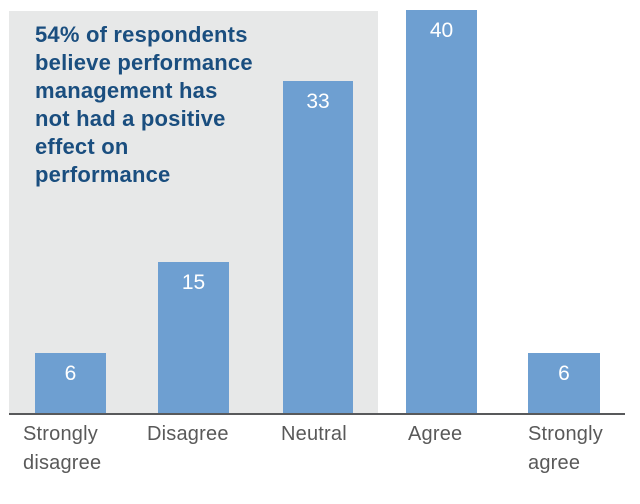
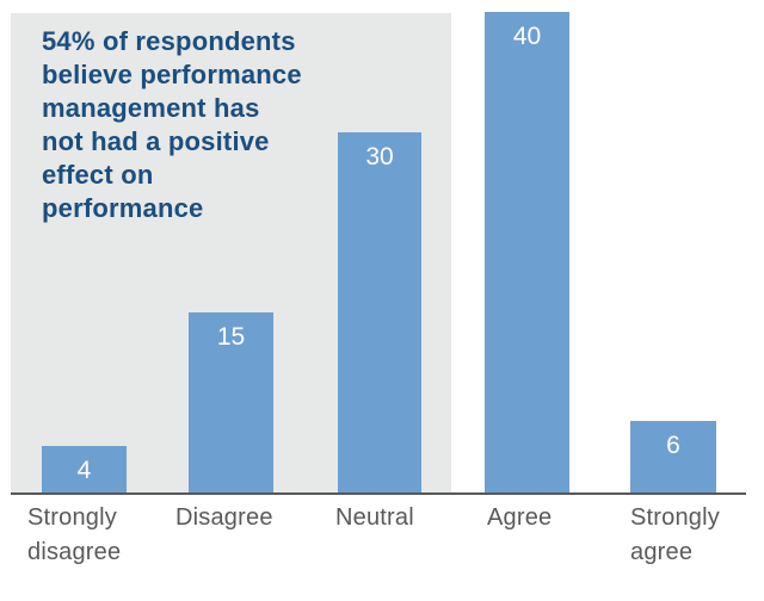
Strongly disagree: 6 -> 4
Neutral: 33 -> 30
